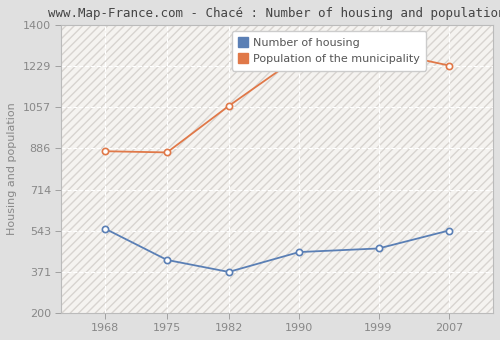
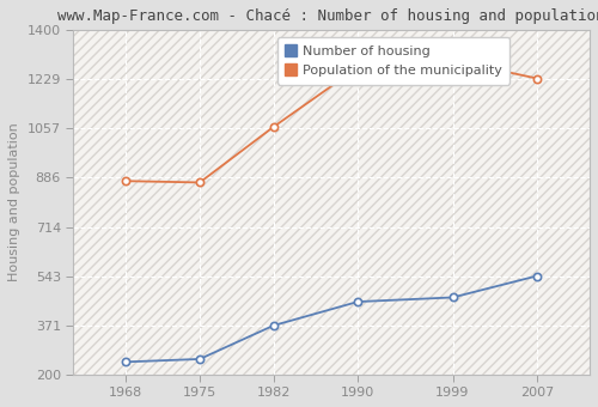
Number of housing/1968: 550 -> 243
Number of housing/1975: 420 -> 253
